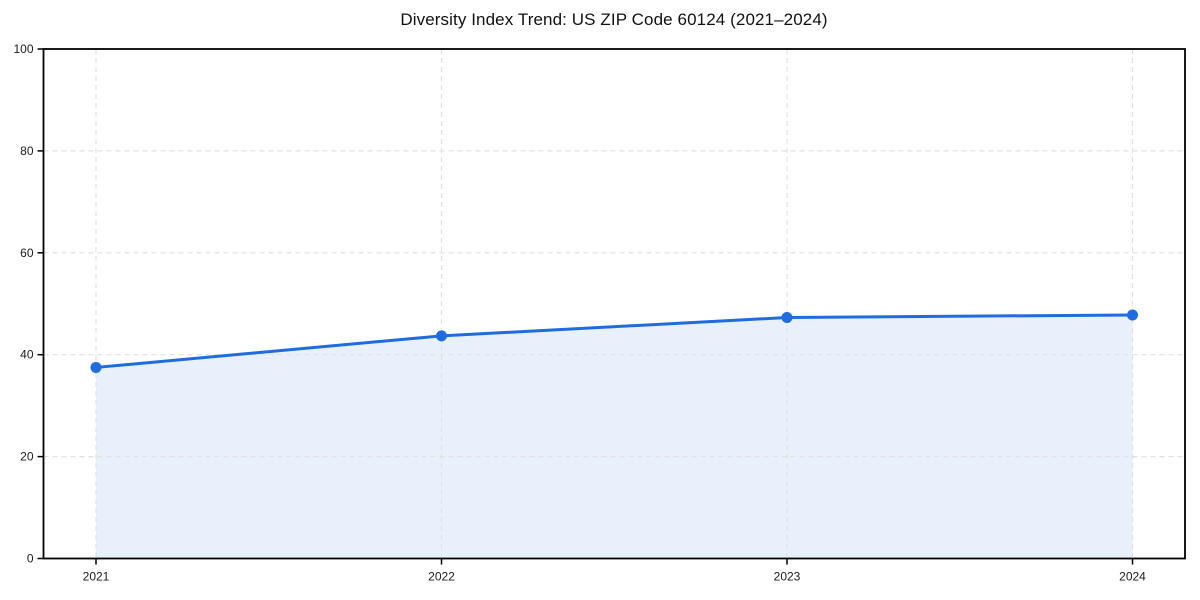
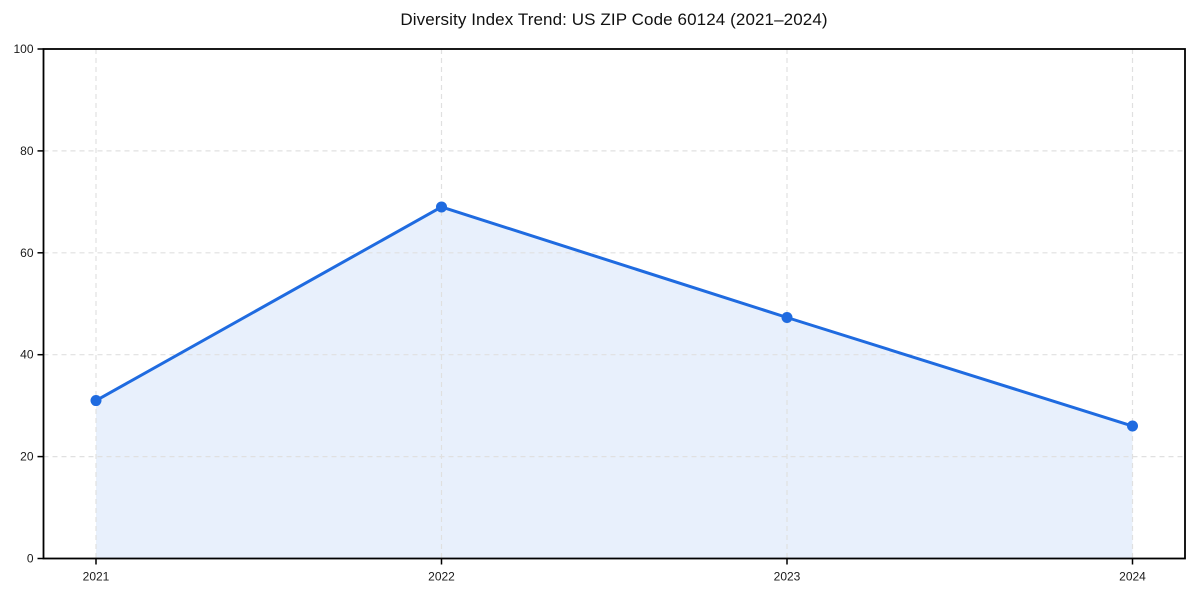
2021: 38 -> 31
2022: 44 -> 69
2024: 48 -> 26
